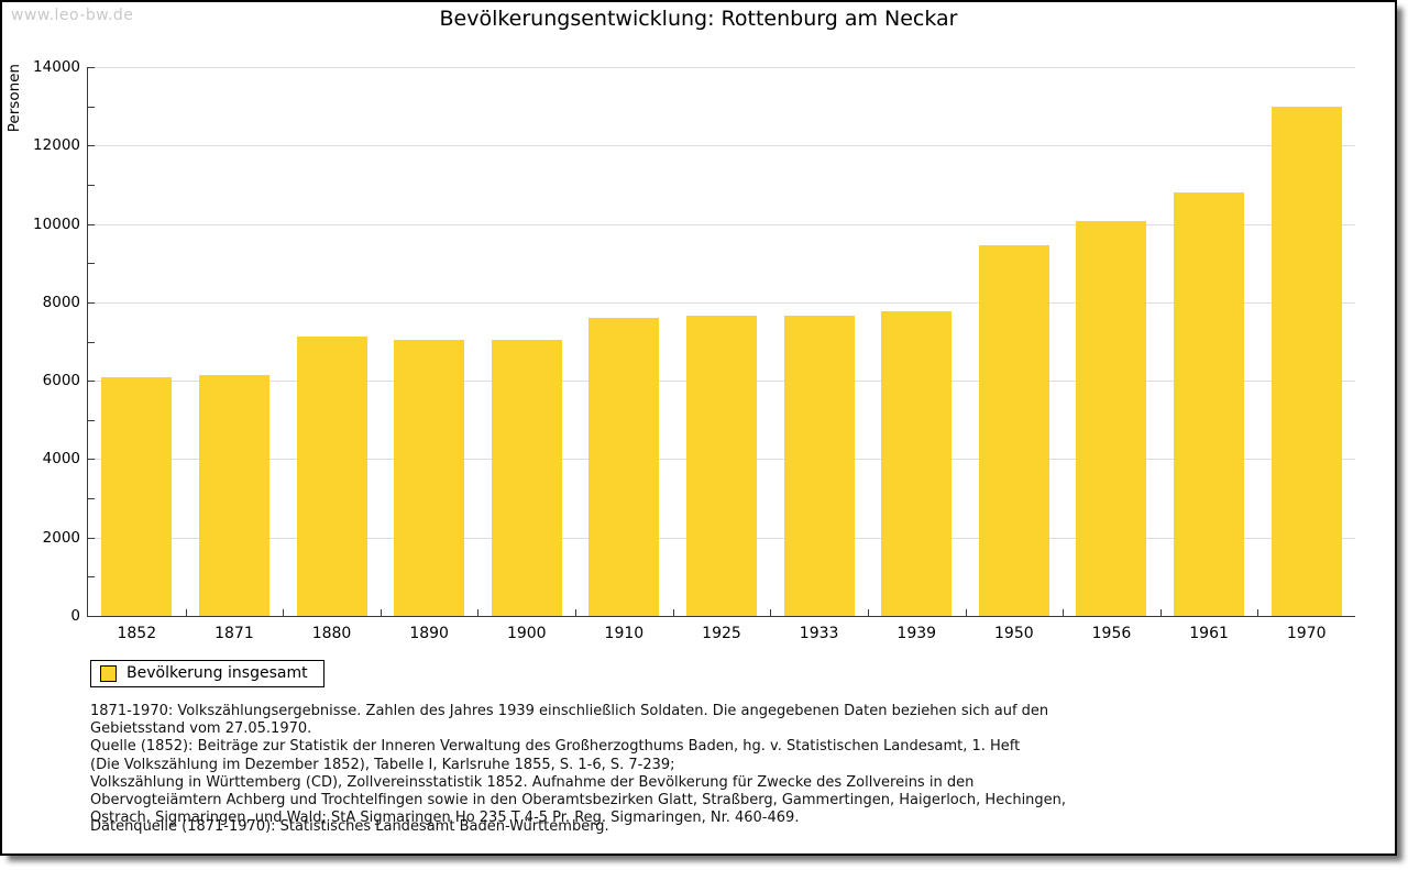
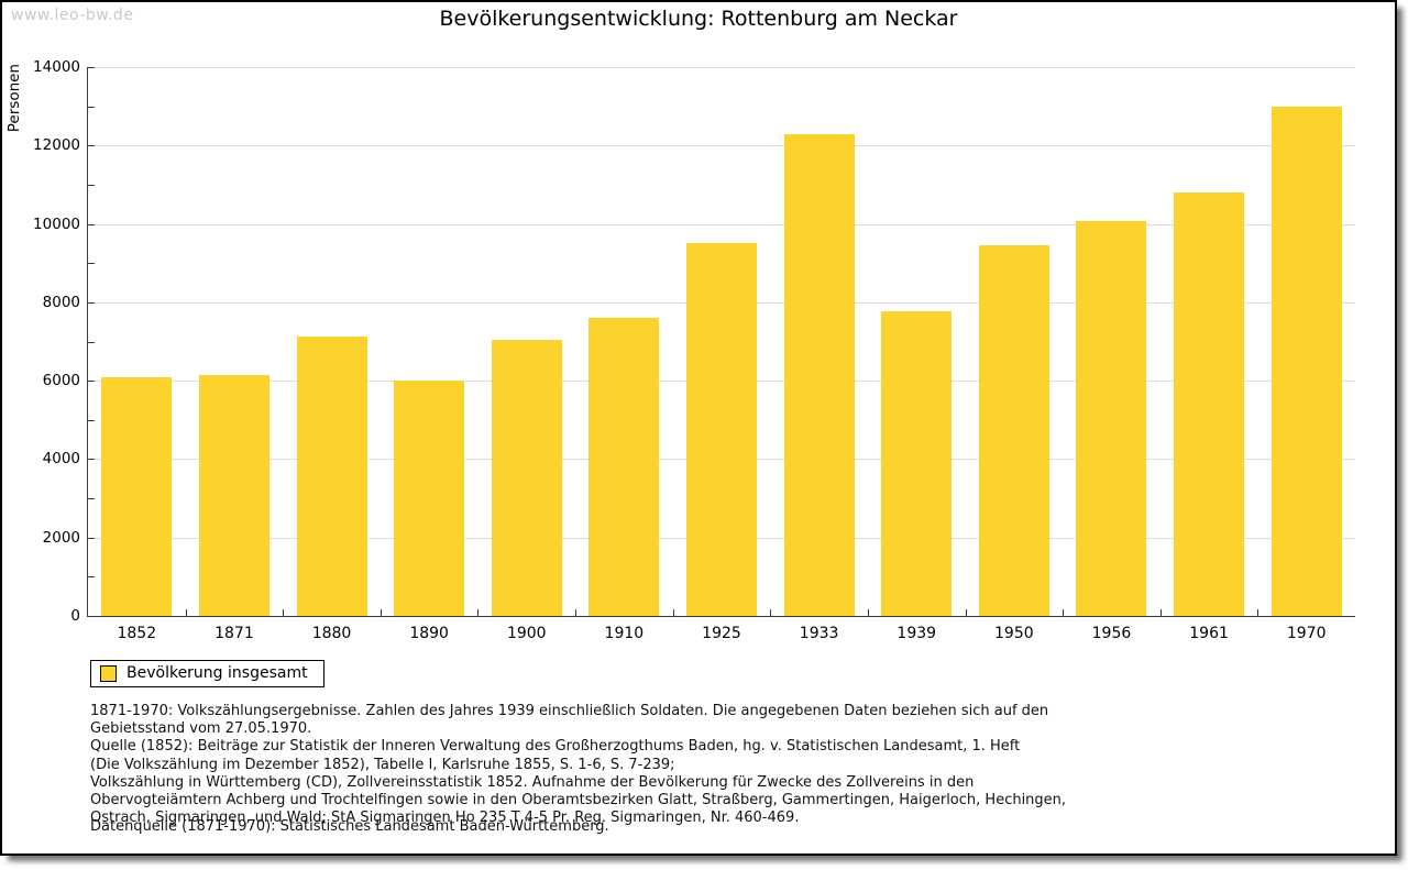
1890: 7000 -> 6000
1925: 7700 -> 9500
1933: 7700 -> 12300
